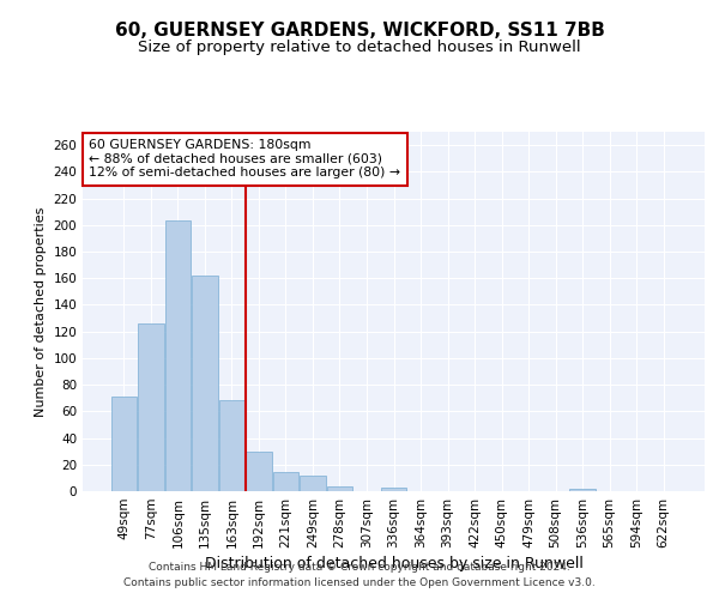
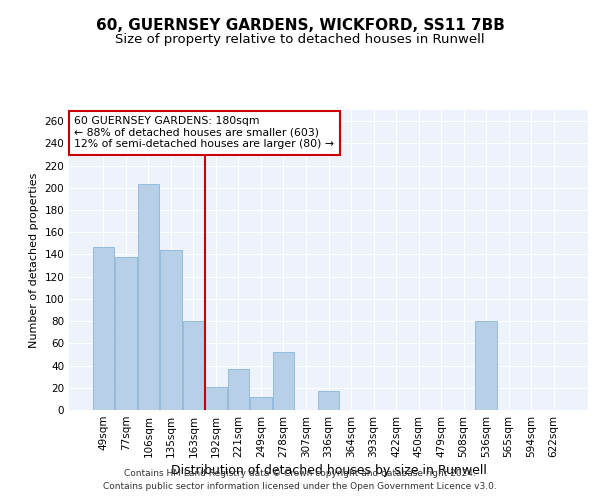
49sqm: 71 -> 147
77sqm: 126 -> 138
135sqm: 162 -> 144
163sqm: 68 -> 80
192sqm: 30 -> 21
221sqm: 14 -> 37
278sqm: 4 -> 52
336sqm: 3 -> 17
536sqm: 2 -> 80
